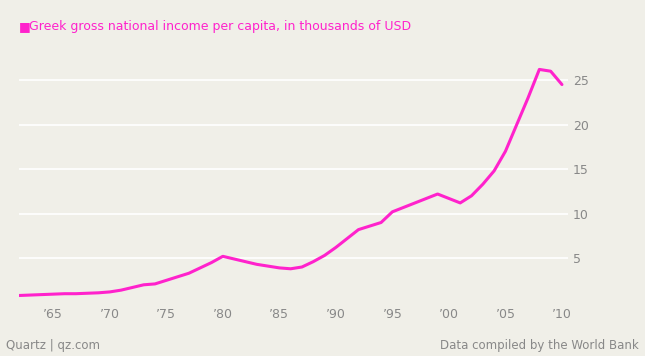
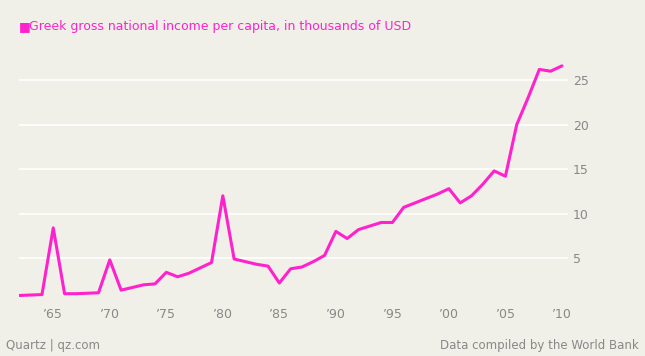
’65: 0.9 -> 8.4
’70: 1.2 -> 4.8
’75: 2.5 -> 3.4
’80: 5.2 -> 12.0
’85: 3.9 -> 2.2
’90: 6.2 -> 8.0
’95: 10.2 -> 9.0
’00: 11.7 -> 12.8
’05: 17.0 -> 14.2
’10: 24.5 -> 26.6
